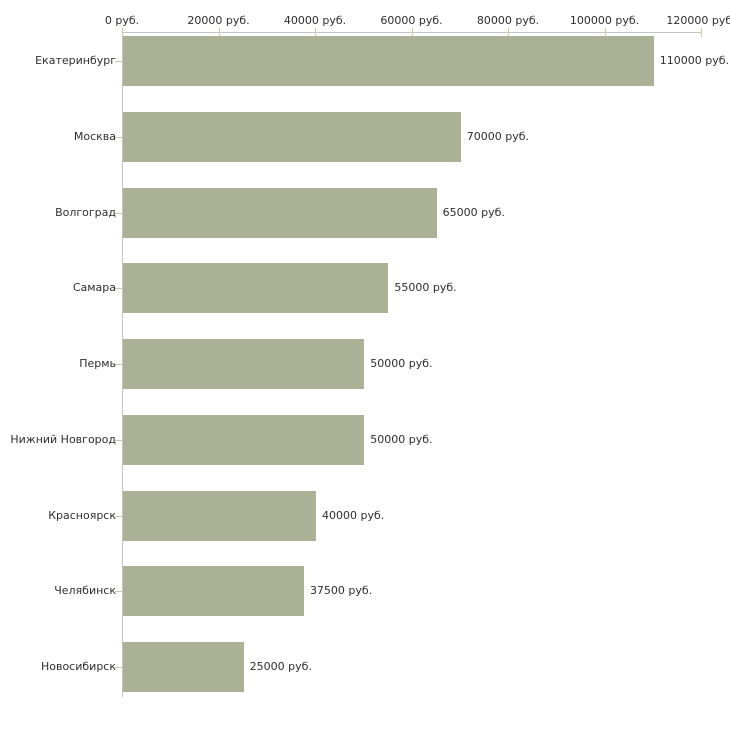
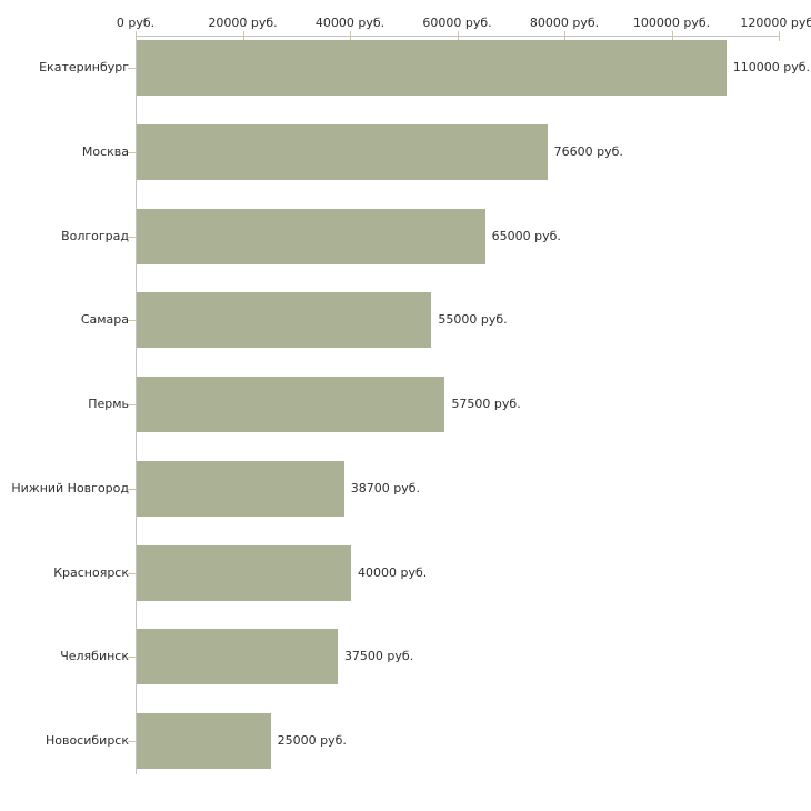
Москва: 70000 -> 76600
Пермь: 50000 -> 57500
Нижний Новгород: 50000 -> 38700
